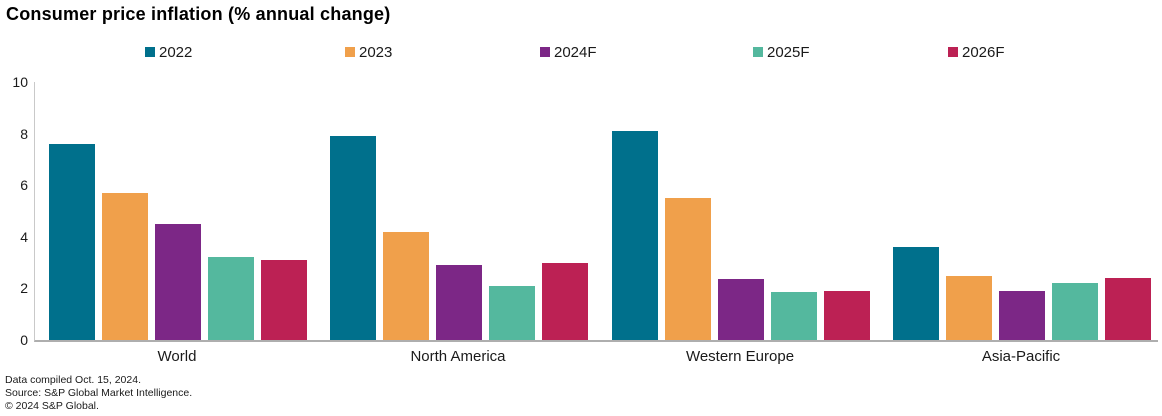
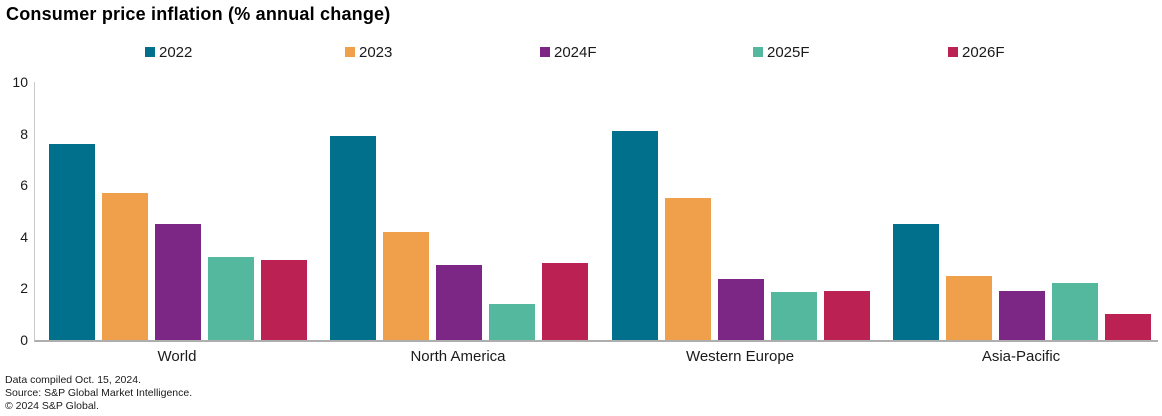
2025F/North America: 2.1 -> 1.4
2022/Asia-Pacific: 3.6 -> 4.5
2026F/Asia-Pacific: 2.4 -> 1.0
